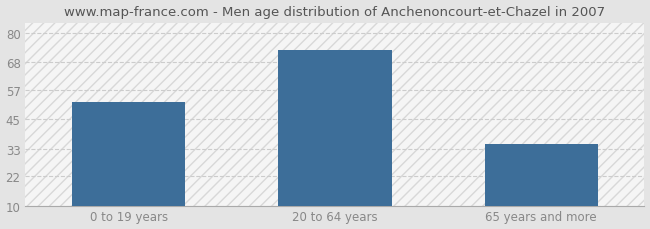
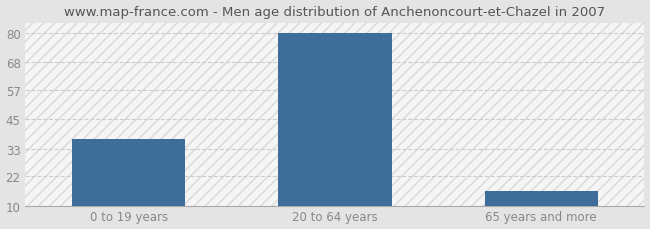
0 to 19 years: 52 -> 37
20 to 64 years: 73 -> 80
65 years and more: 35 -> 16
